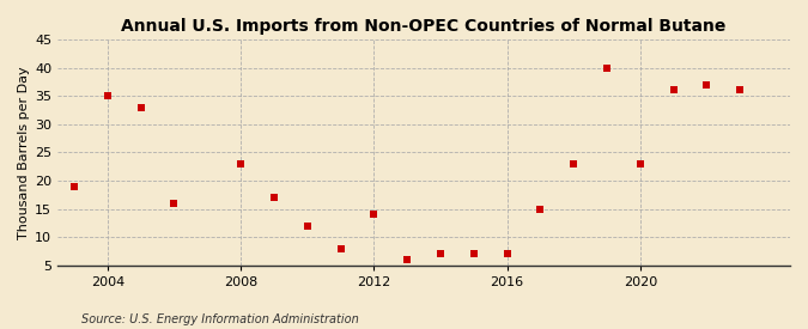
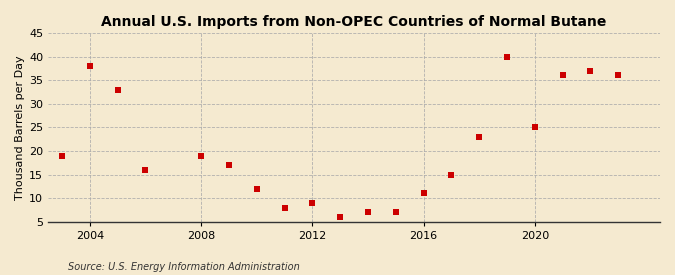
2004: 35 -> 38
2008: 23 -> 19
2012: 14 -> 9
2016: 7 -> 11
2020: 23 -> 25
